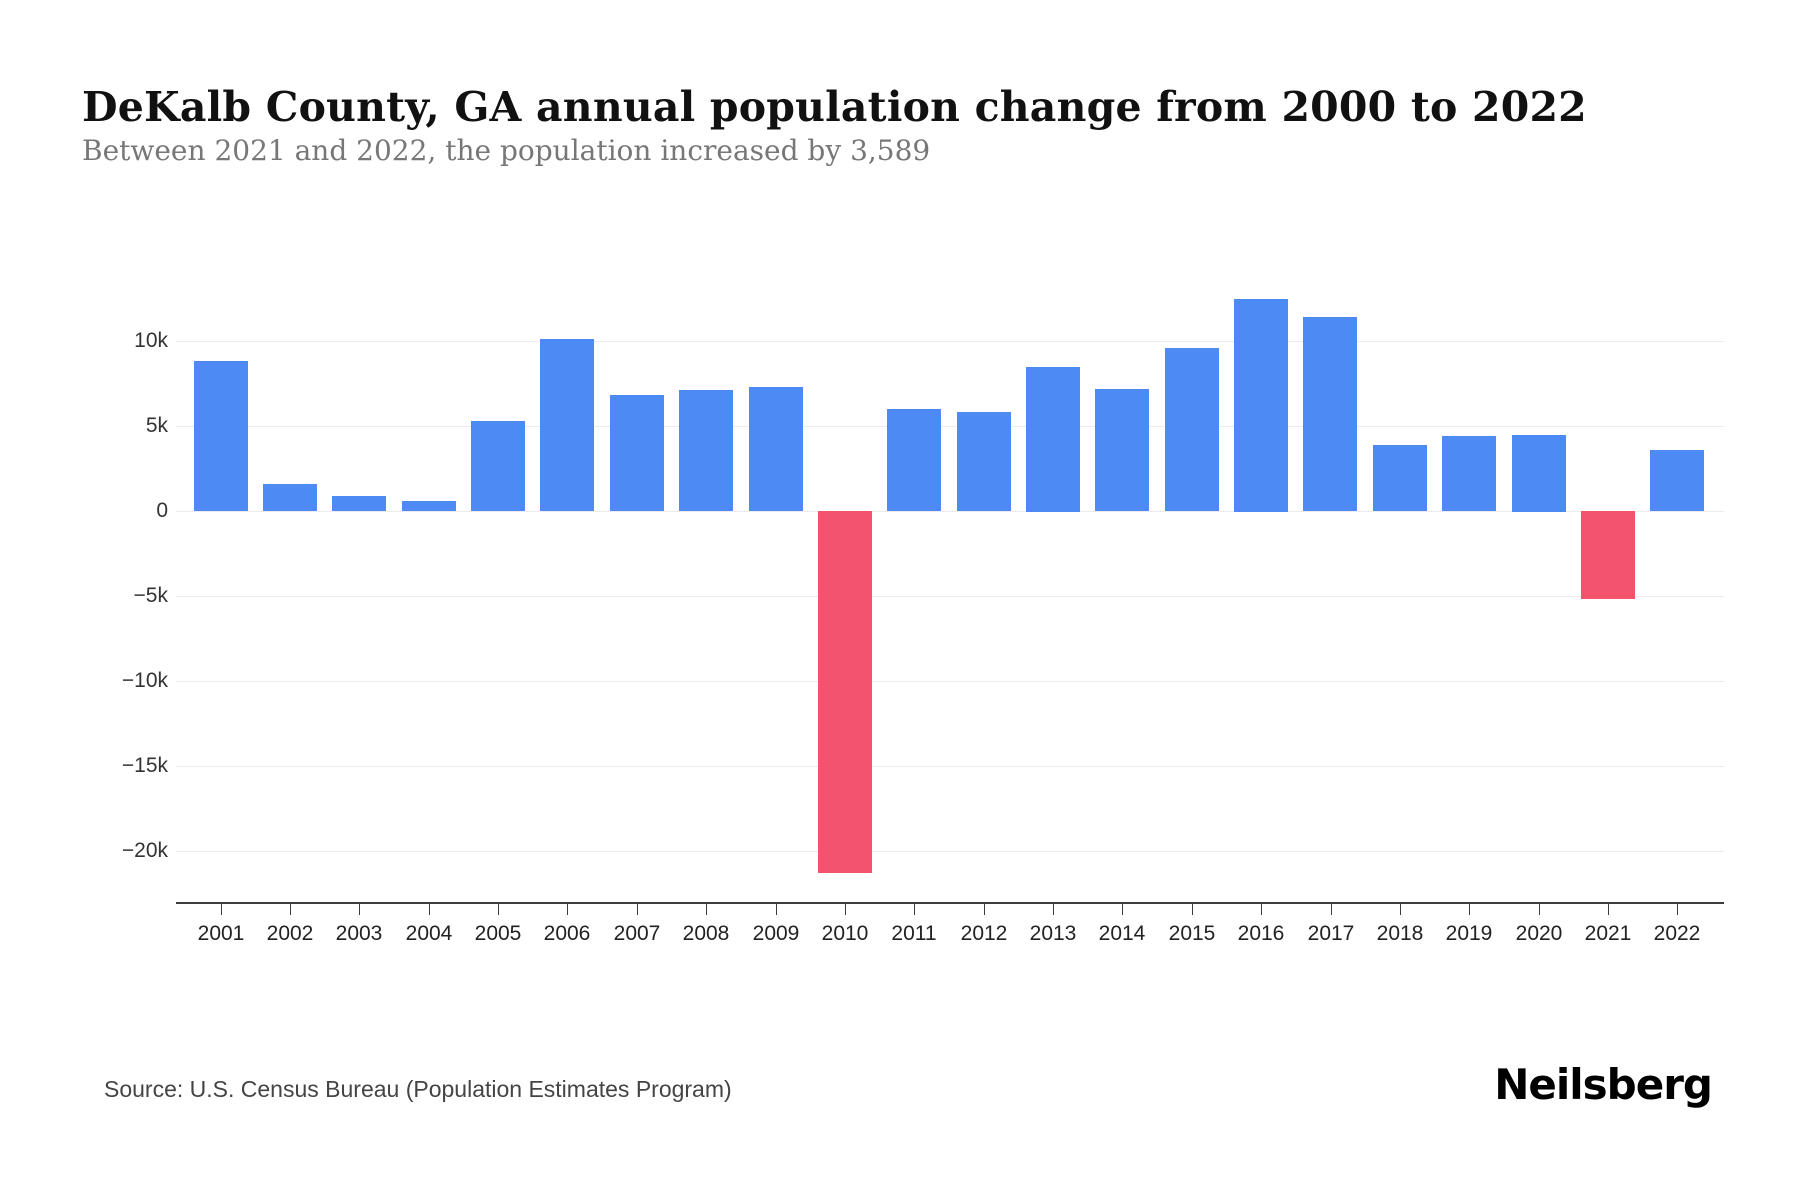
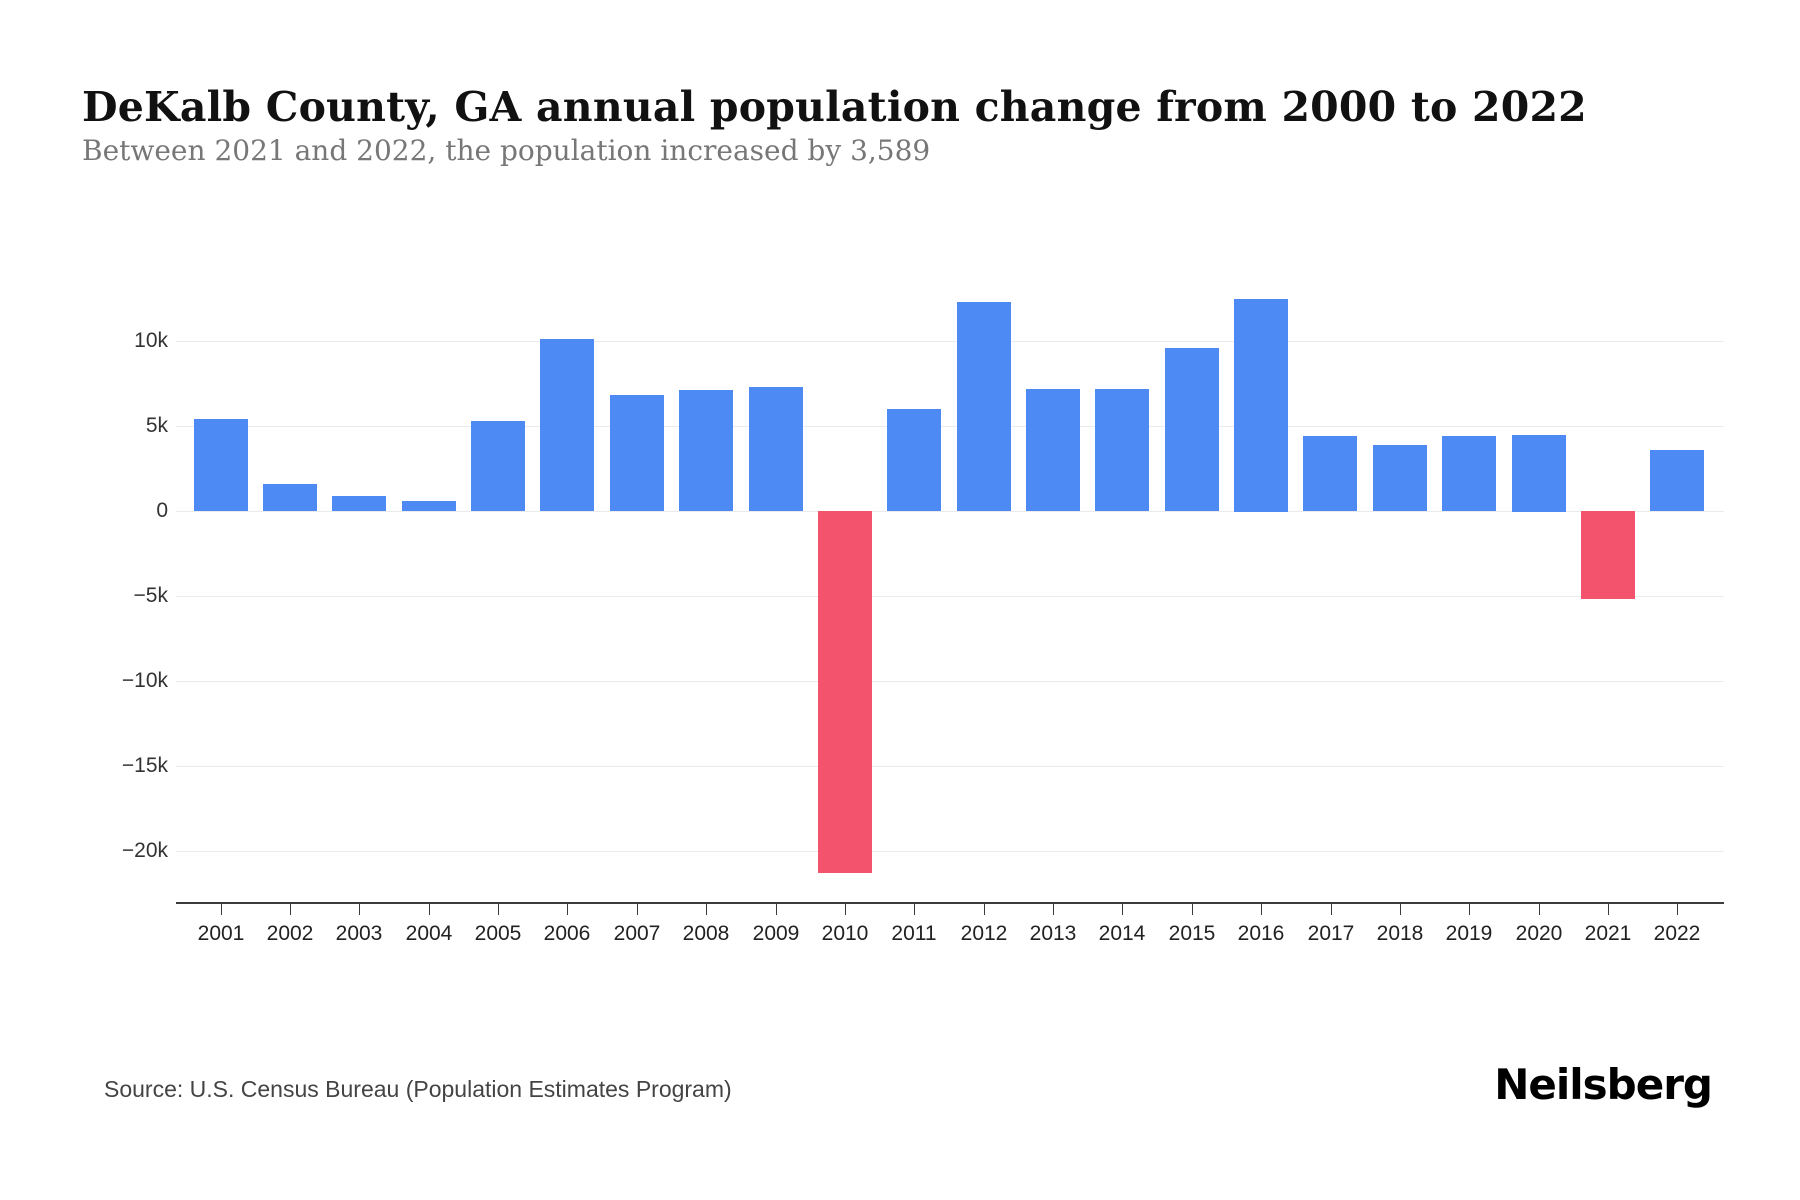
2001: 8.8k -> 5.4k
2012: 5.8k -> 12.3k
2013: 8.5k -> 7.2k
2017: 11.4k -> 4.4k
